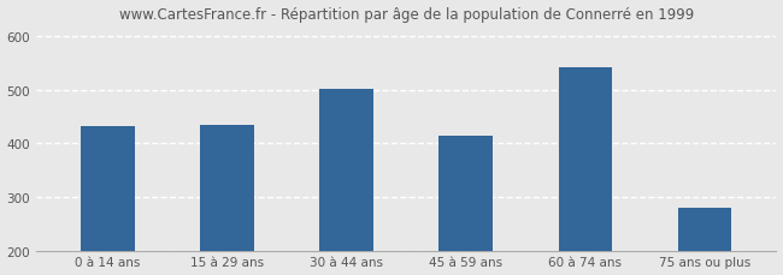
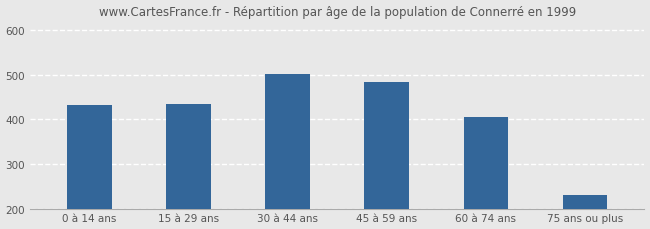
45 à 59 ans: 415 -> 485
60 à 74 ans: 542 -> 405
75 ans ou plus: 279 -> 230
